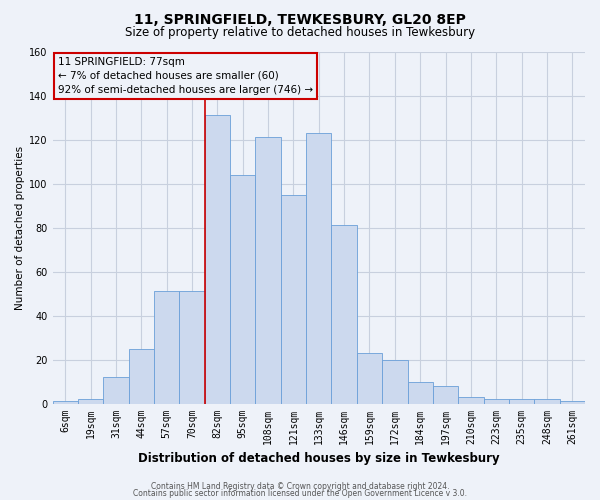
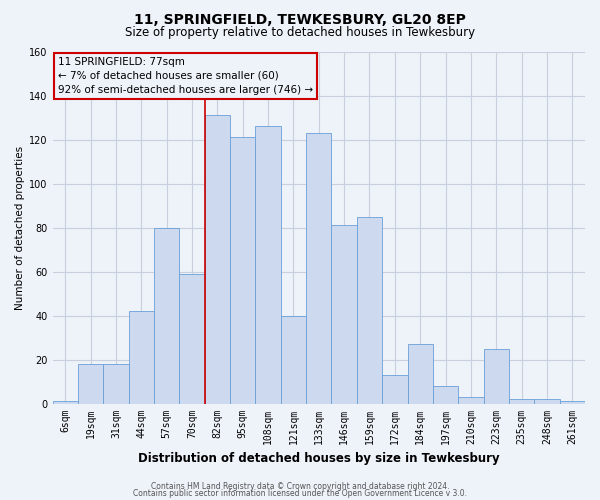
19sqm: 2 -> 18
31sqm: 12 -> 18
44sqm: 25 -> 42
57sqm: 51 -> 80
70sqm: 51 -> 59
95sqm: 104 -> 121
108sqm: 121 -> 126
121sqm: 95 -> 40
159sqm: 23 -> 85
172sqm: 20 -> 13
184sqm: 10 -> 27
223sqm: 2 -> 25
